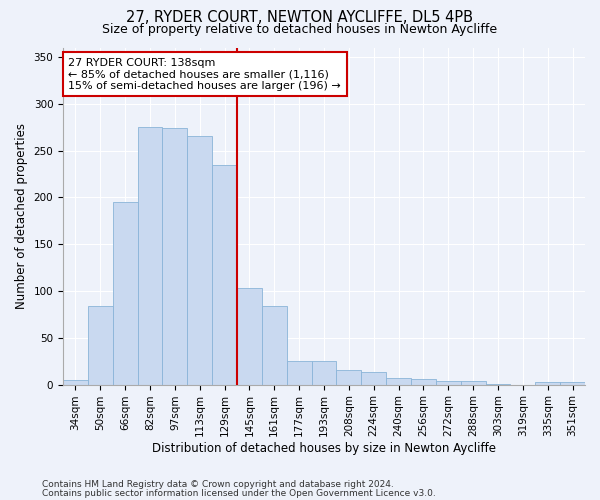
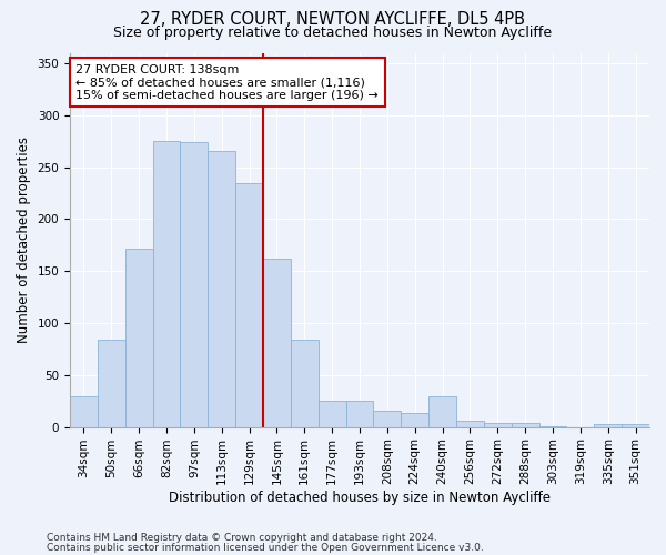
34sqm: 5 -> 30
66sqm: 195 -> 172
145sqm: 103 -> 162
240sqm: 7 -> 30
